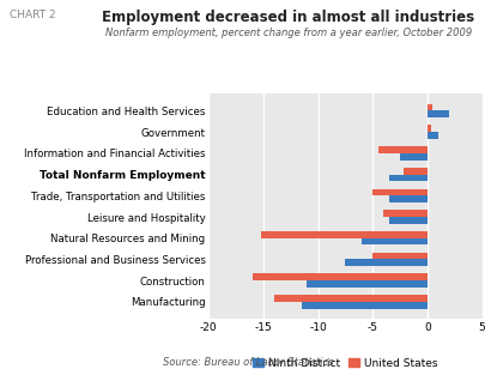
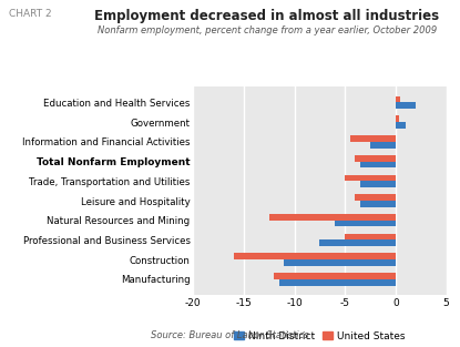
United States/Total Nonfarm Employment: -2.2 -> -4.0
United States/Natural Resources and Mining: -15.2 -> -12.5
United States/Manufacturing: -14.0 -> -12.0
